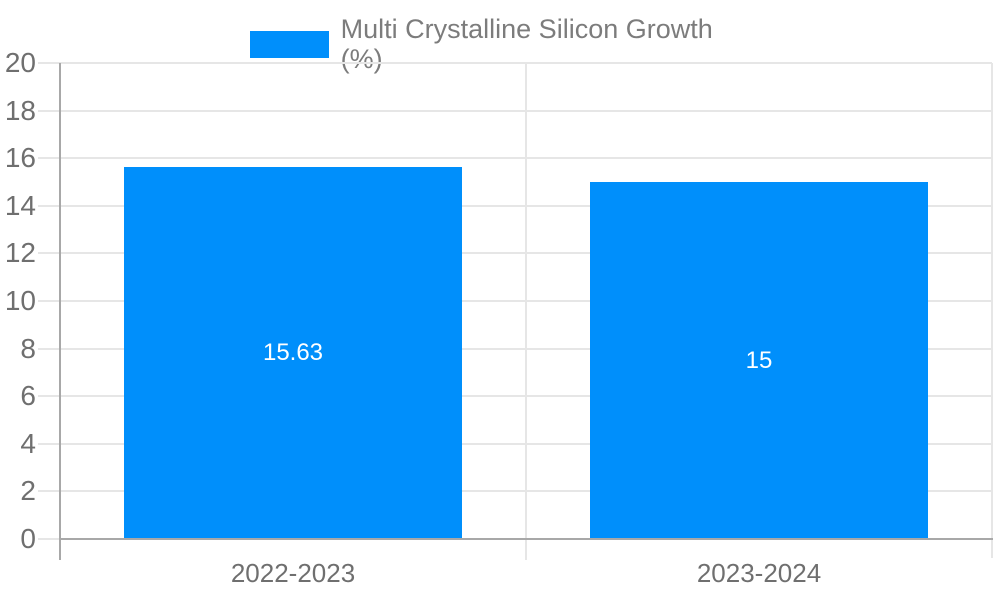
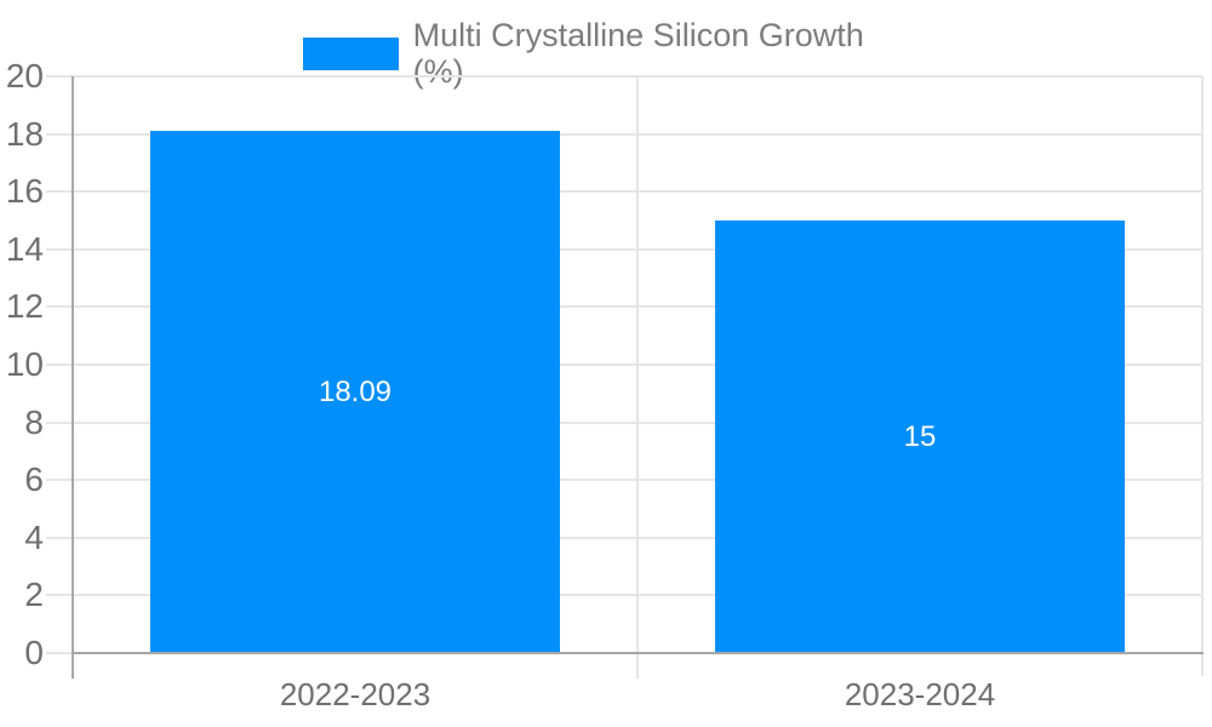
2022-2023: 15.63 -> 18.09
